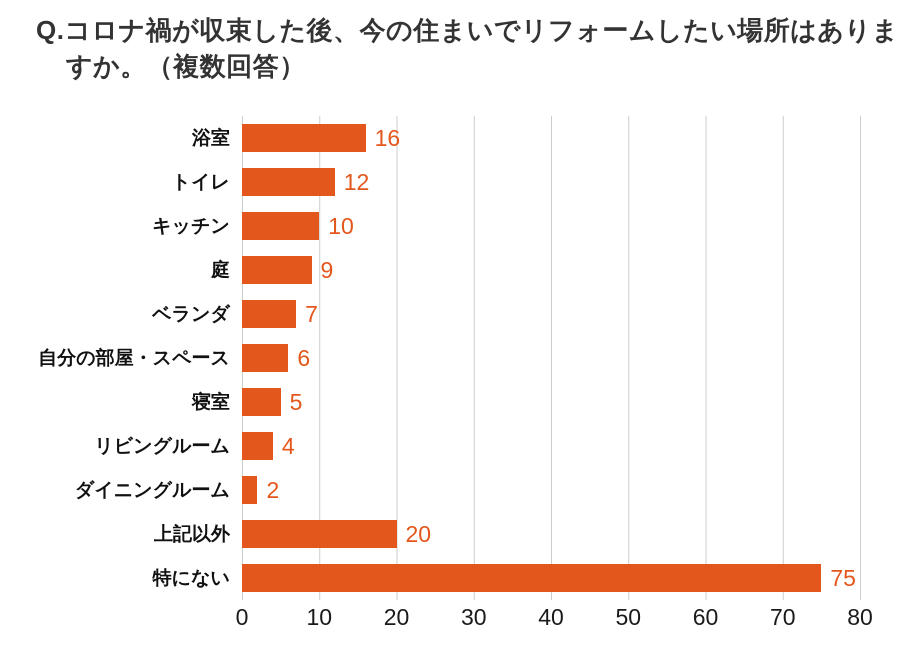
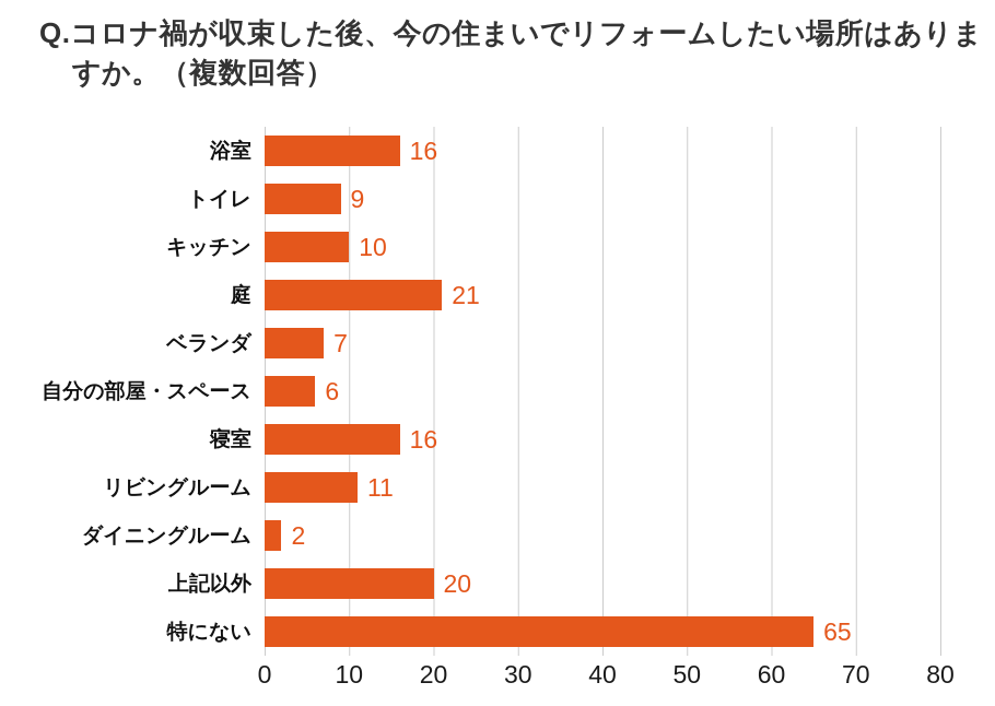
トイレ: 12 -> 9
庭: 9 -> 21
寝室: 5 -> 16
リビングルーム: 4 -> 11
特にない: 75 -> 65
